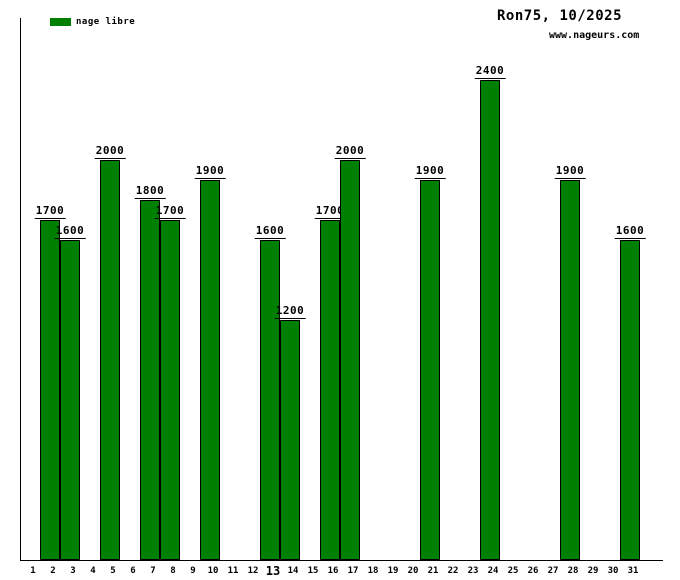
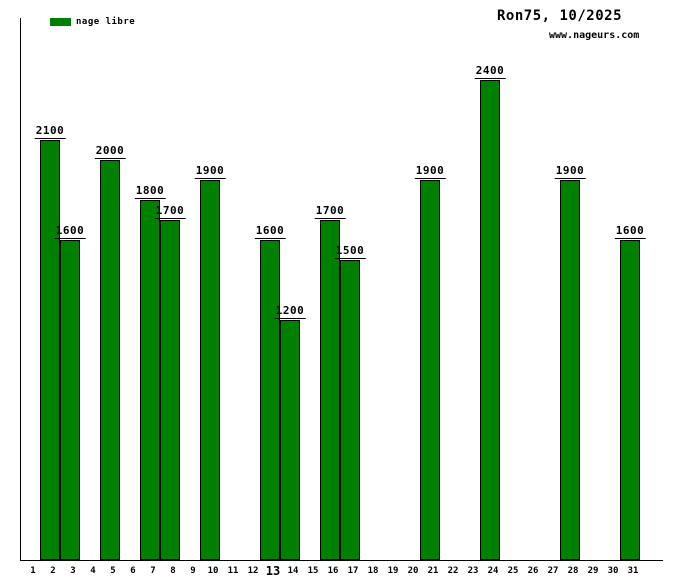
2: 1700 -> 2100
17: 2000 -> 1500
